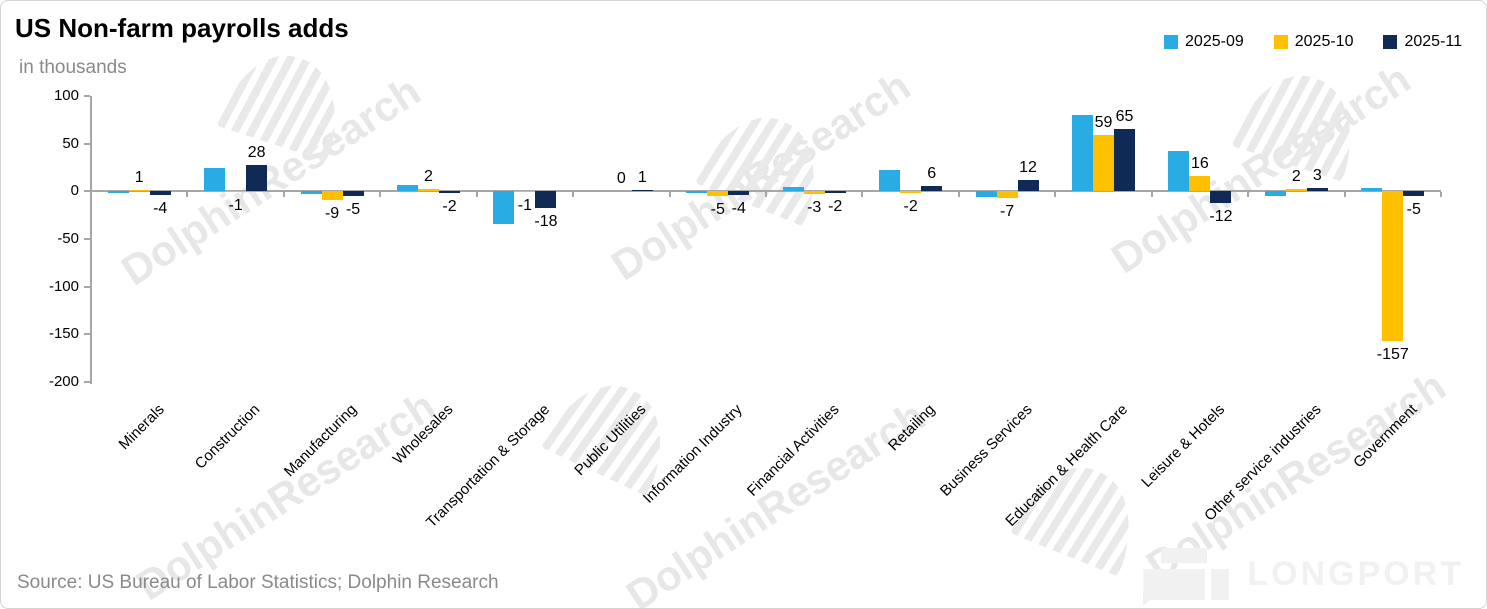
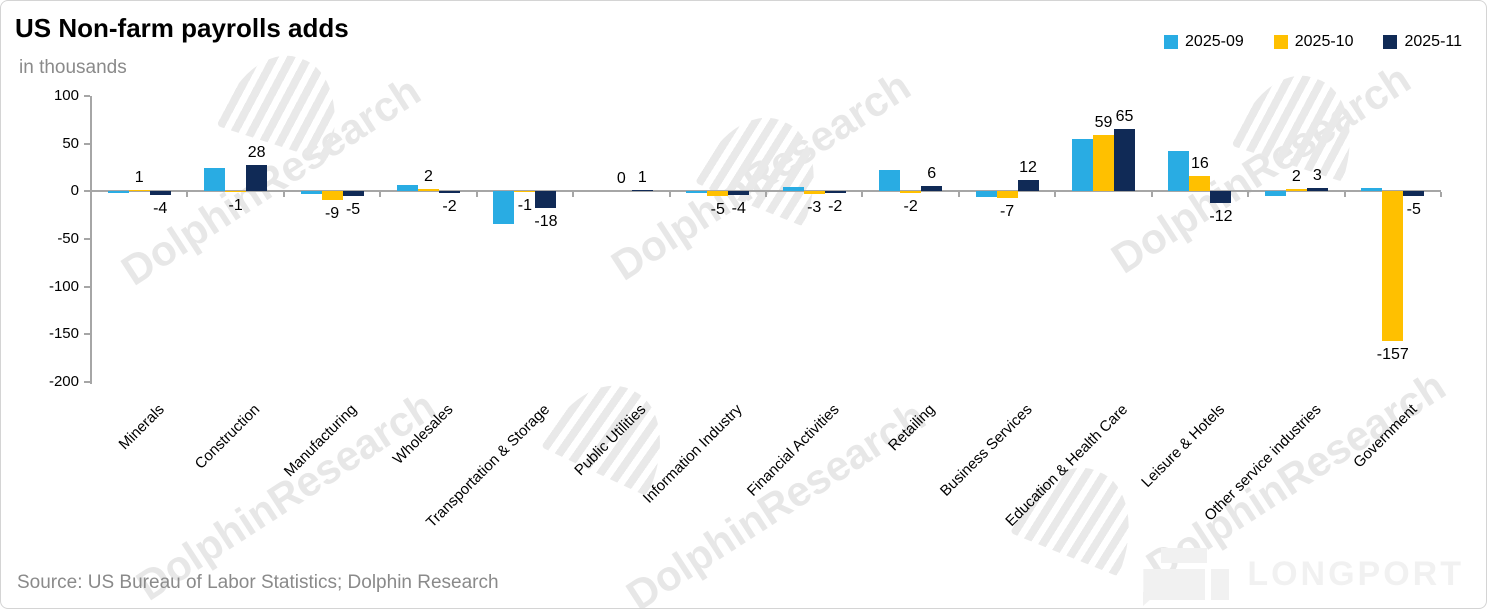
2025-09/Education & Health Care: 80 -> 60
